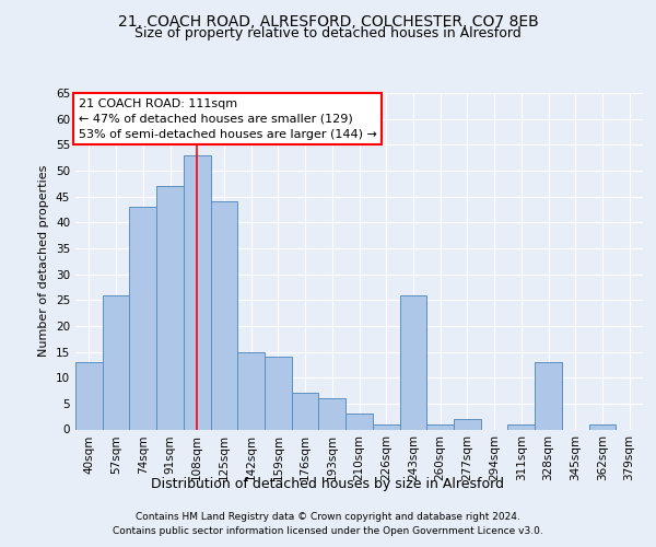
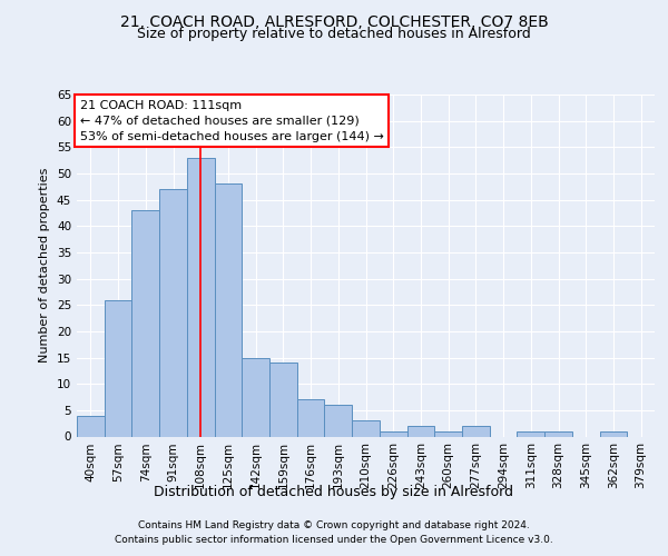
40sqm: 13 -> 4
125sqm: 44 -> 48
243sqm: 26 -> 2
328sqm: 13 -> 1
